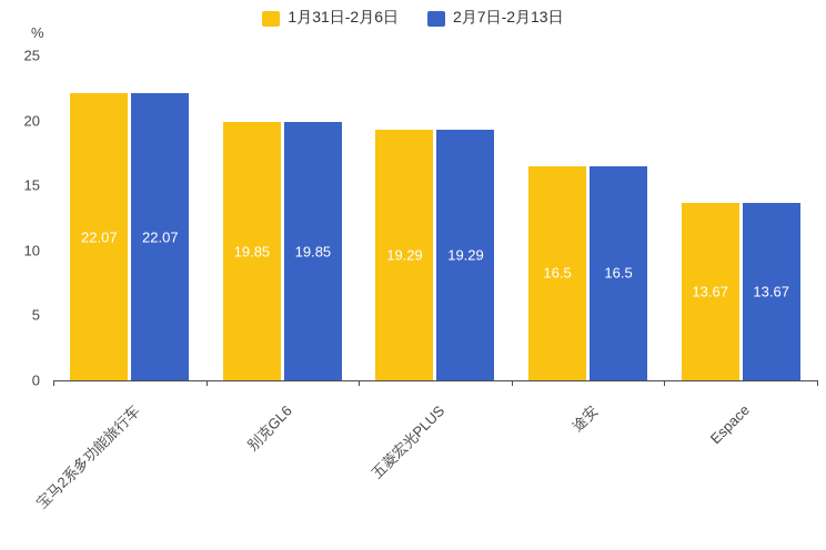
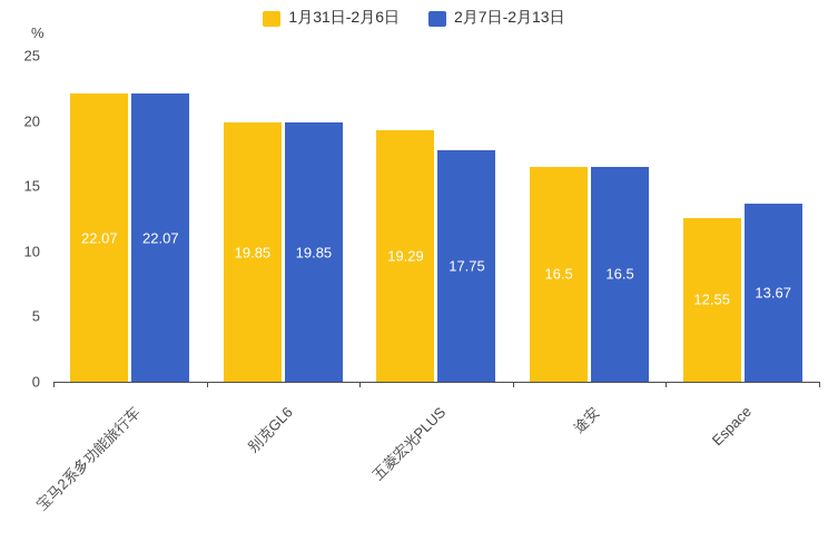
2月7日-2月13日/五菱宏光PLUS: 19.29 -> 17.75
1月31日-2月6日/Espace: 13.67 -> 12.55
